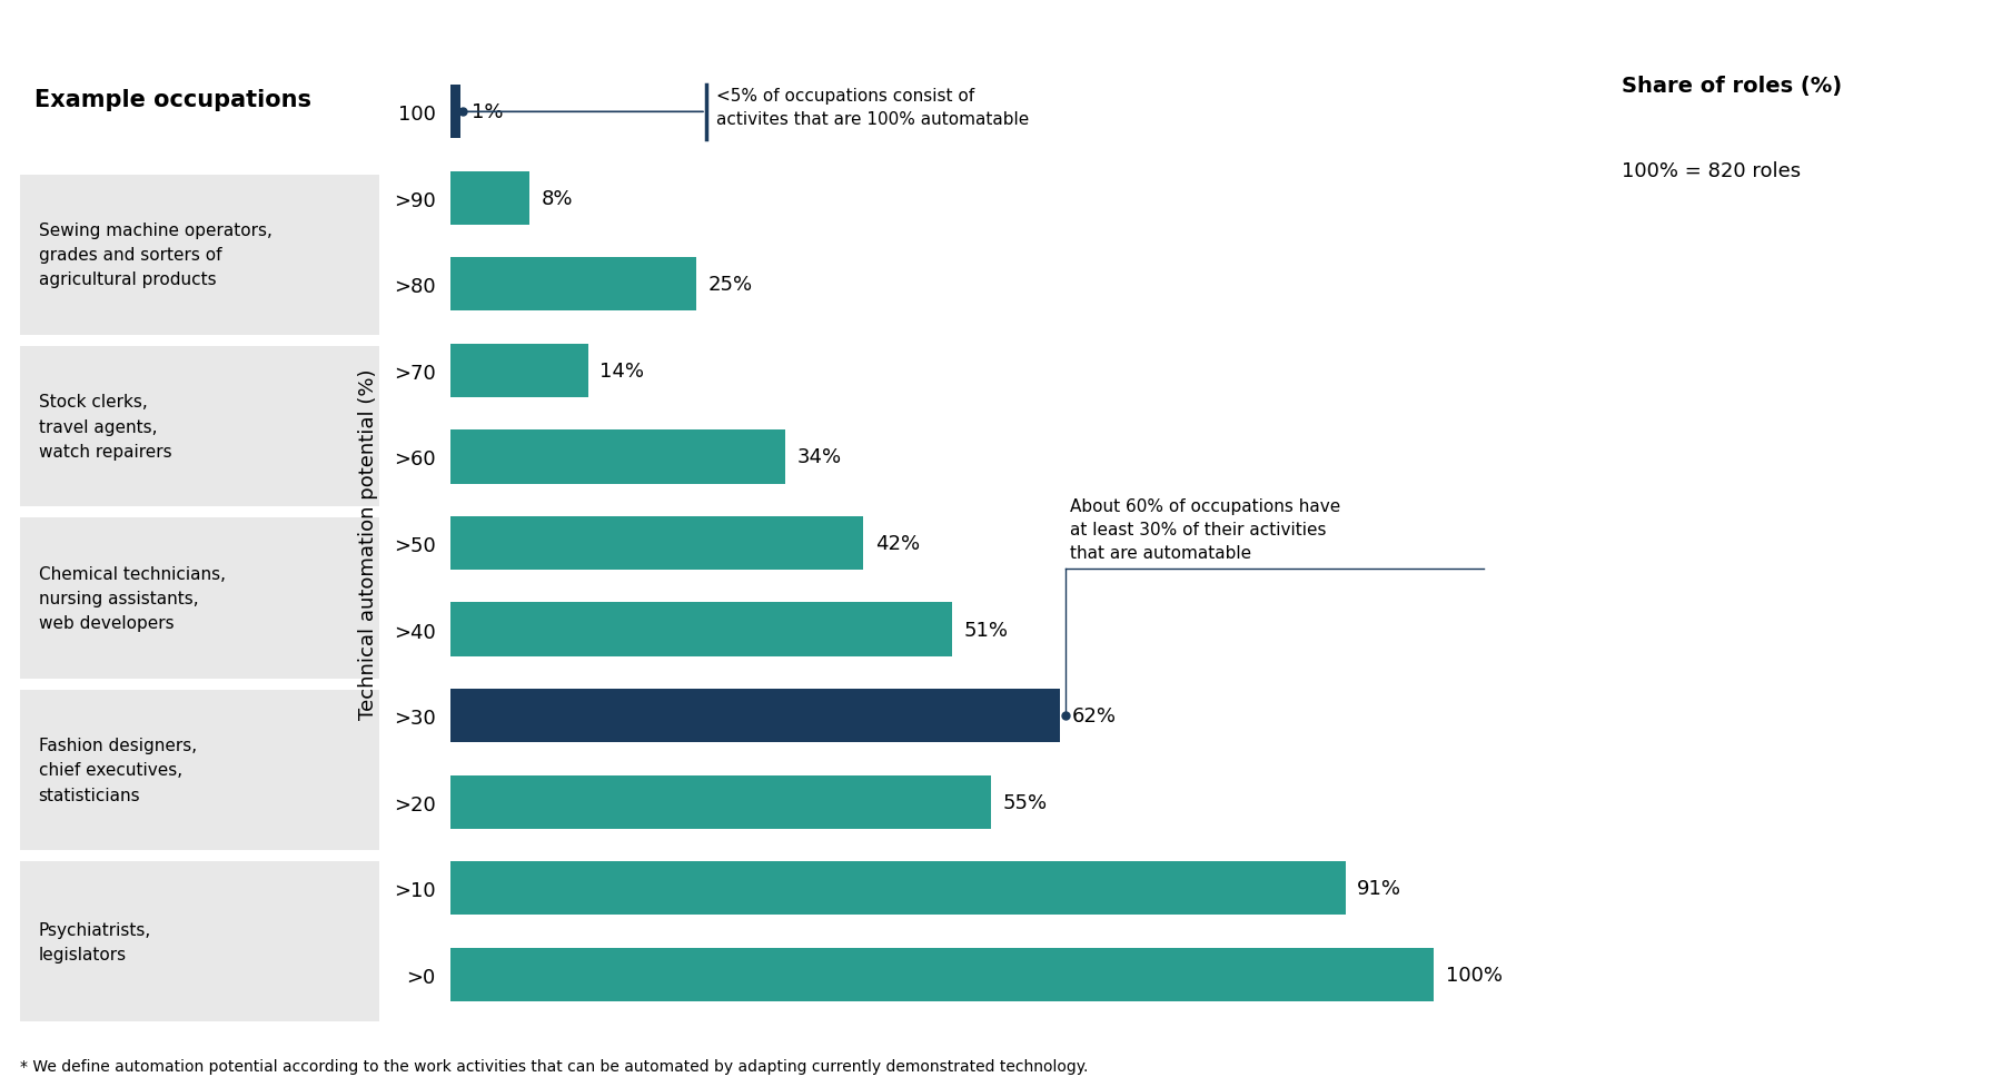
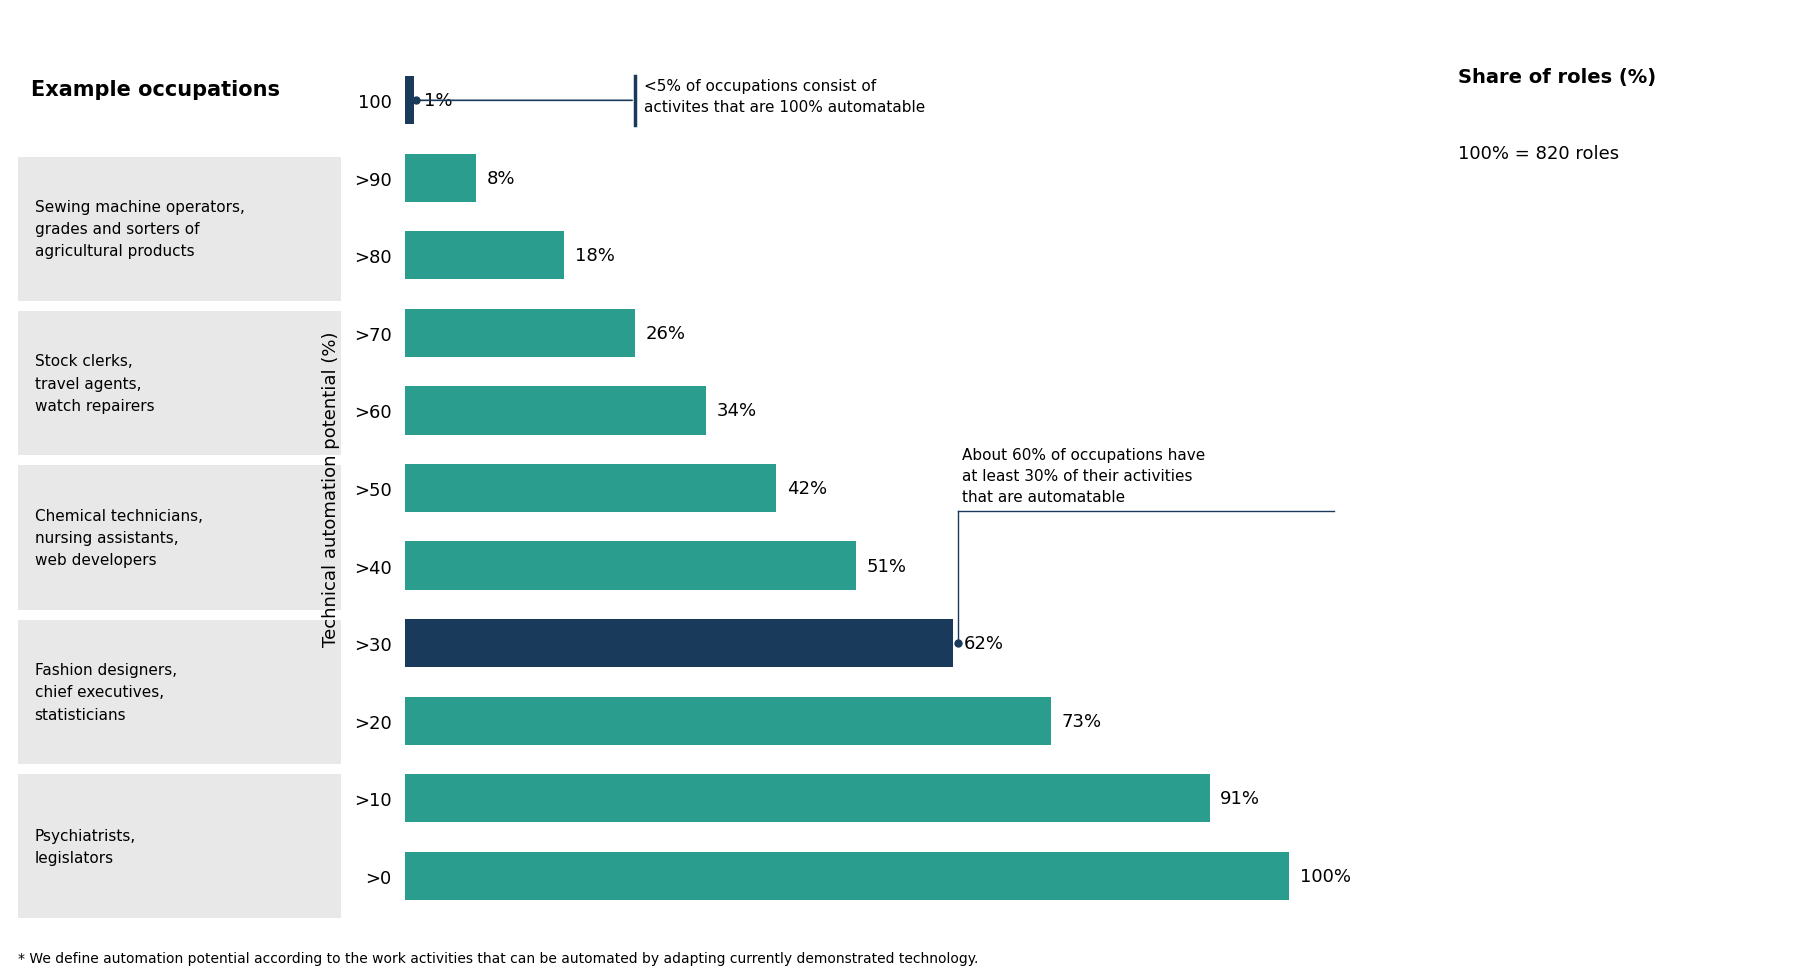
>80: 25% -> 18%
>70: 14% -> 26%
>20: 55% -> 73%
